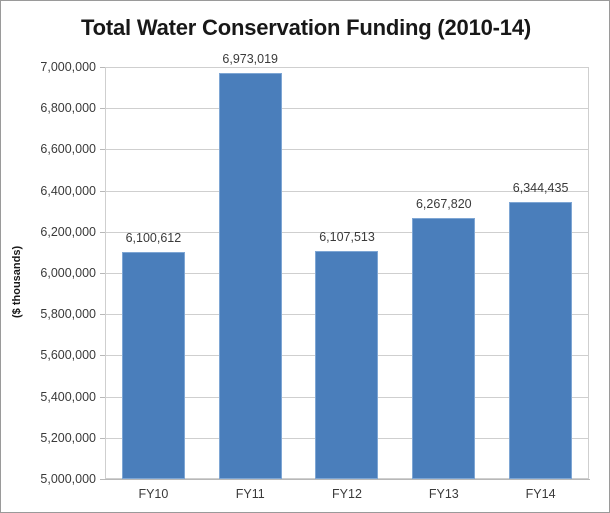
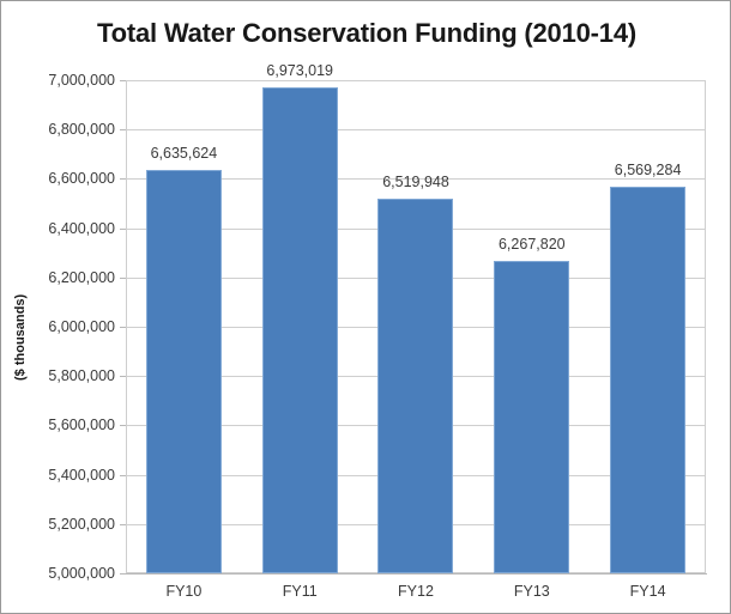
FY10: 6,100,612 -> 6,635,624
FY12: 6,107,513 -> 6,519,948
FY14: 6,344,435 -> 6,569,284
